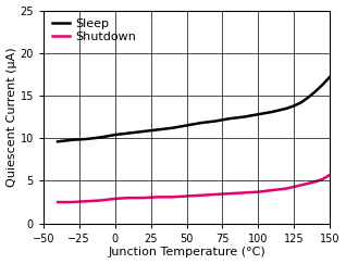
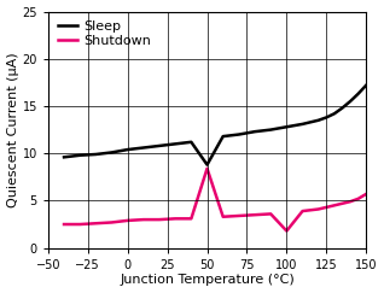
Sleep/50: 11.5 -> 8.8
Shutdown/50: 3.2 -> 8.4
Shutdown/100: 3.7 -> 1.8
